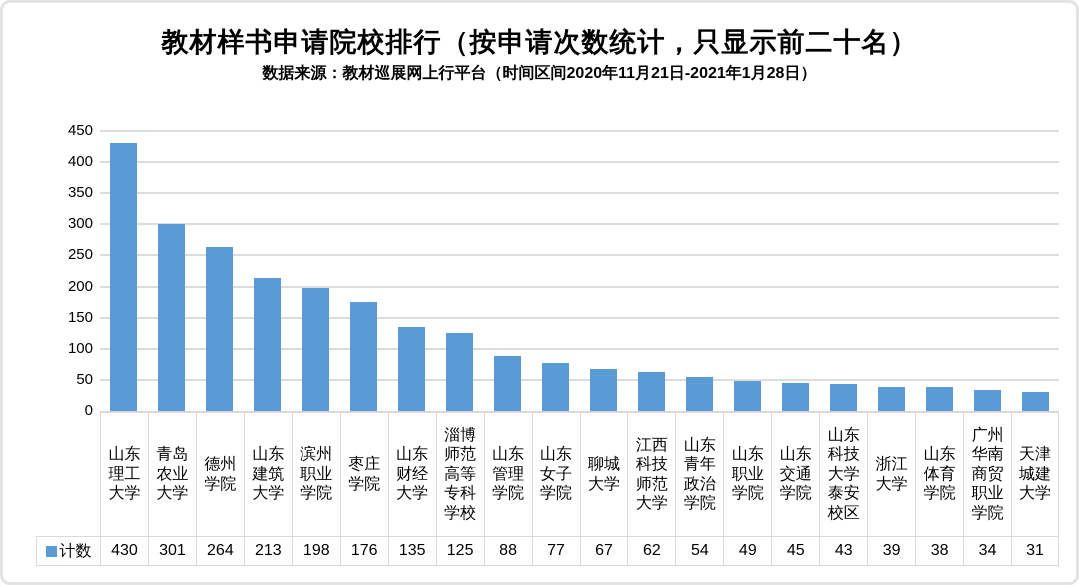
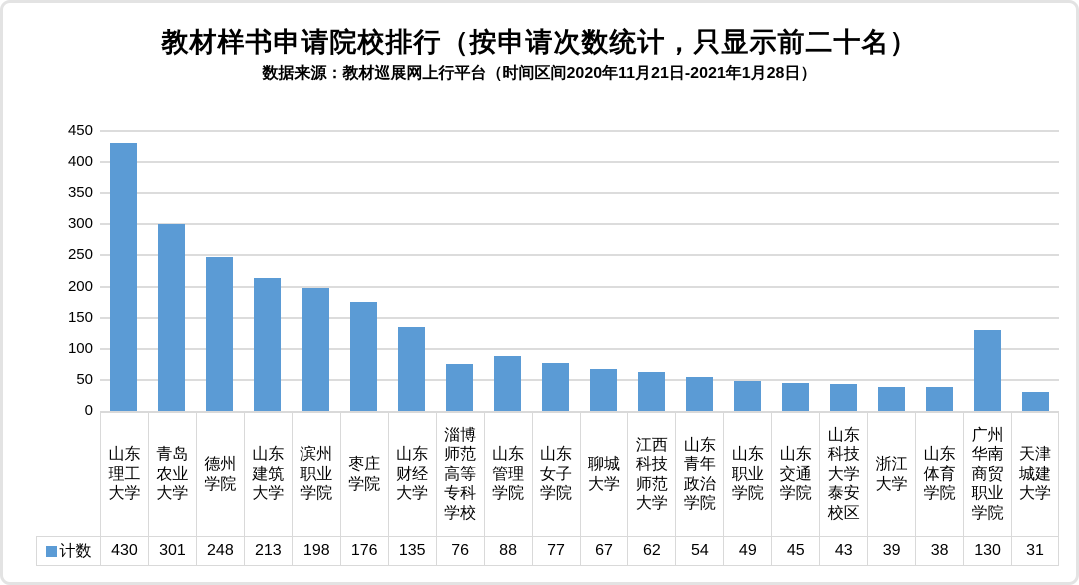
德州学院: 264 -> 248
淄博师范高等专科学校: 125 -> 76
广州华南商贸职业学院: 34 -> 130
